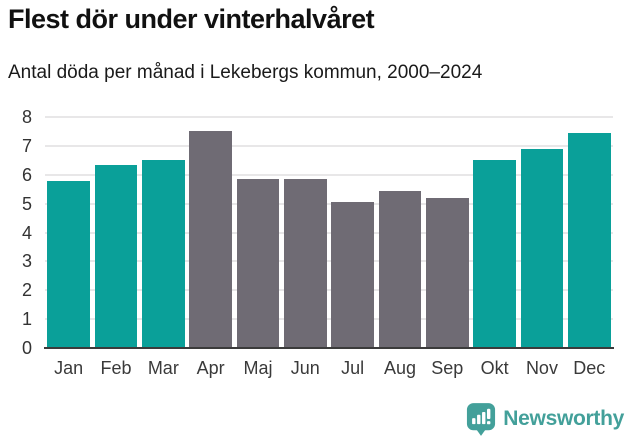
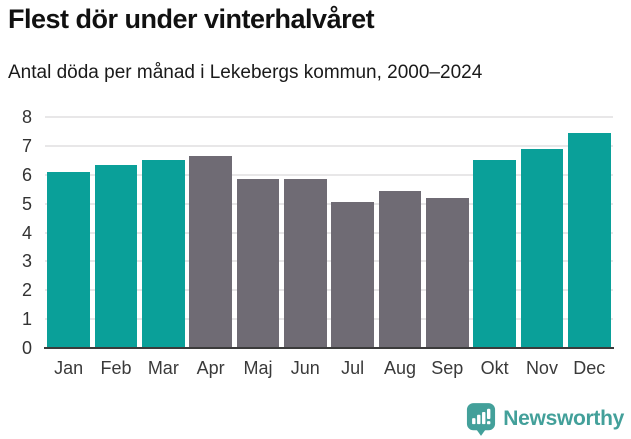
Jan: 5.8 -> 6.1
Apr: 7.5 -> 6.7
